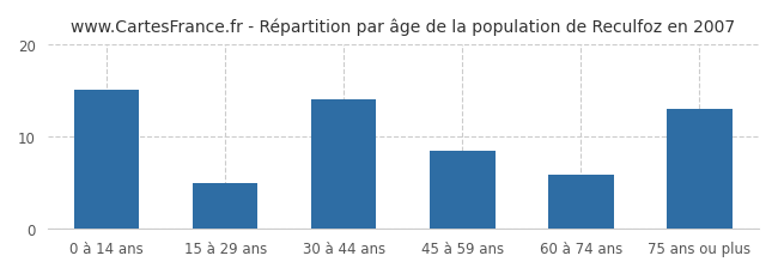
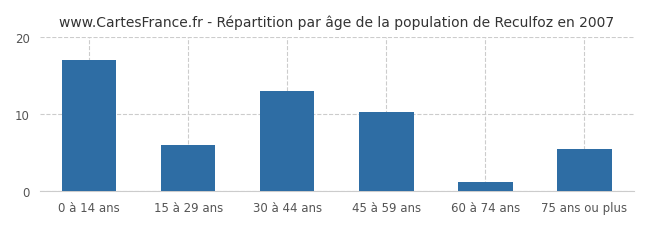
0 à 14 ans: 15.0 -> 17.0
15 à 29 ans: 5.0 -> 6.0
30 à 44 ans: 14.0 -> 13.0
45 à 59 ans: 8.4 -> 10.2
60 à 74 ans: 5.8 -> 1.2
75 ans ou plus: 13.0 -> 5.5
